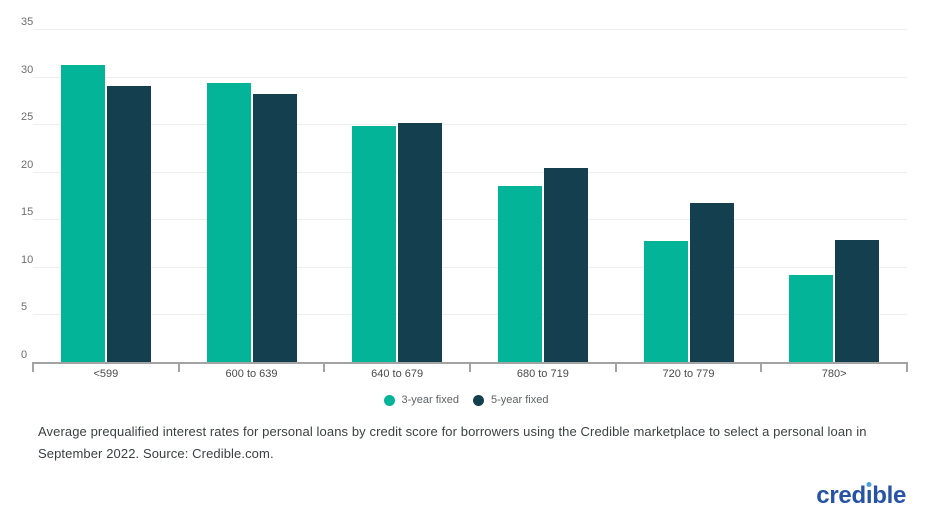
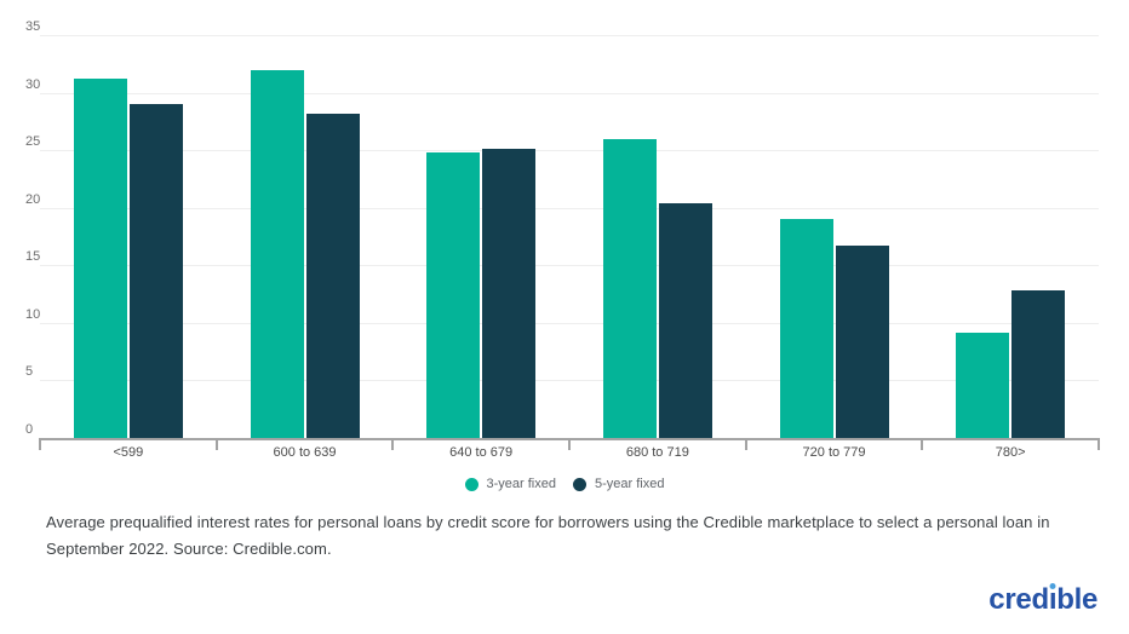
3-year fixed/600 to 639: 29 -> 32
3-year fixed/680 to 719: 18 -> 26
3-year fixed/720 to 779: 13 -> 19
